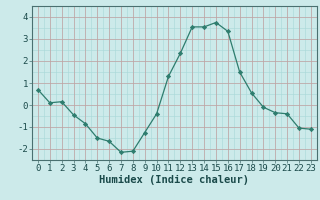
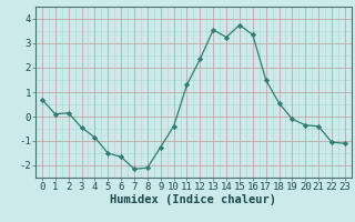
14: 3.55 -> 3.25
